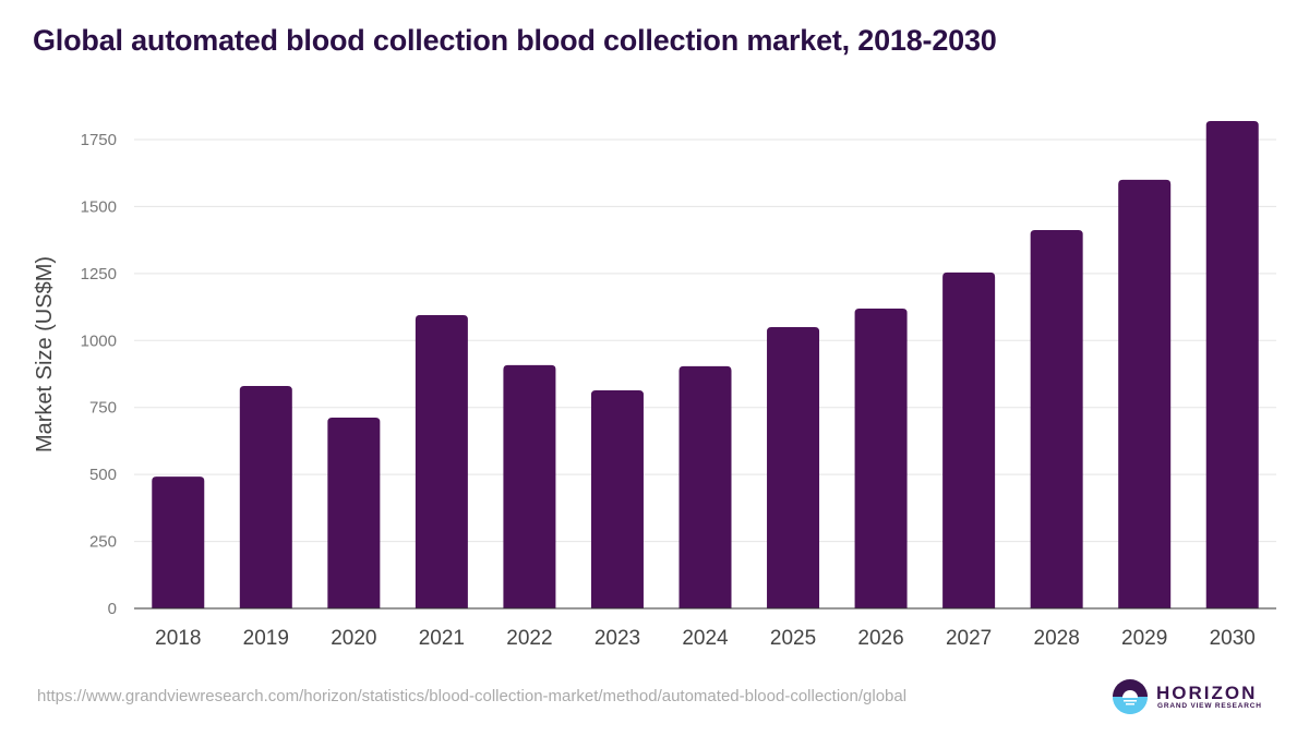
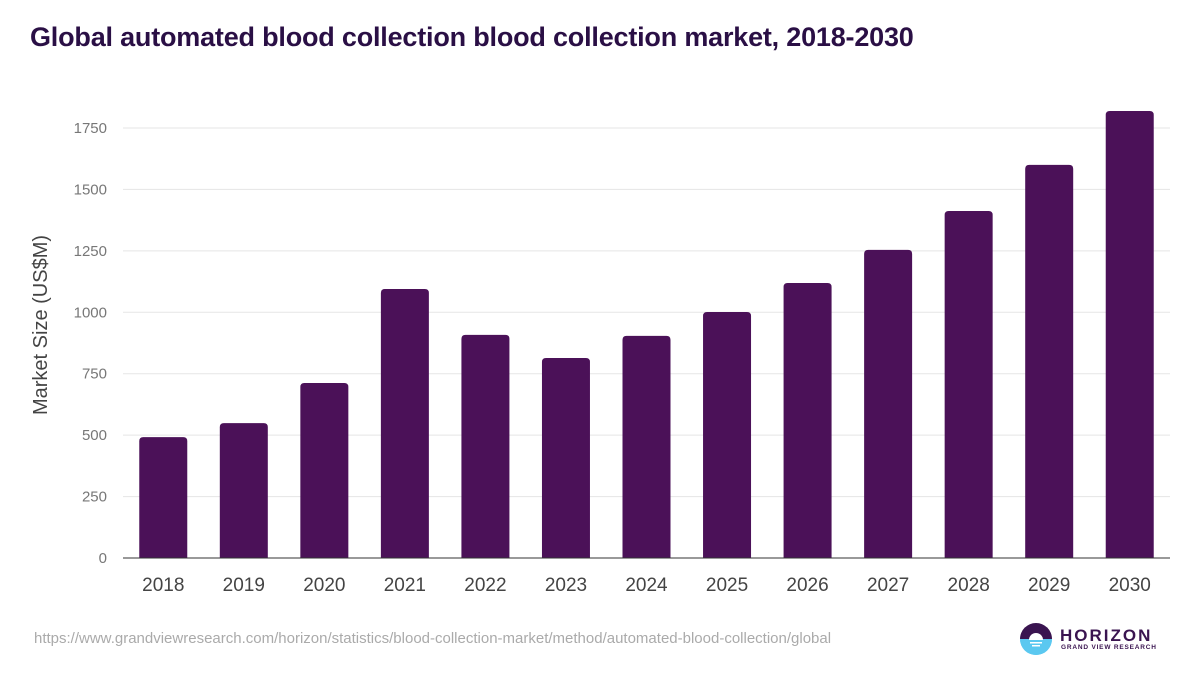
2019: 830 -> 550
2025: 1050 -> 1000
